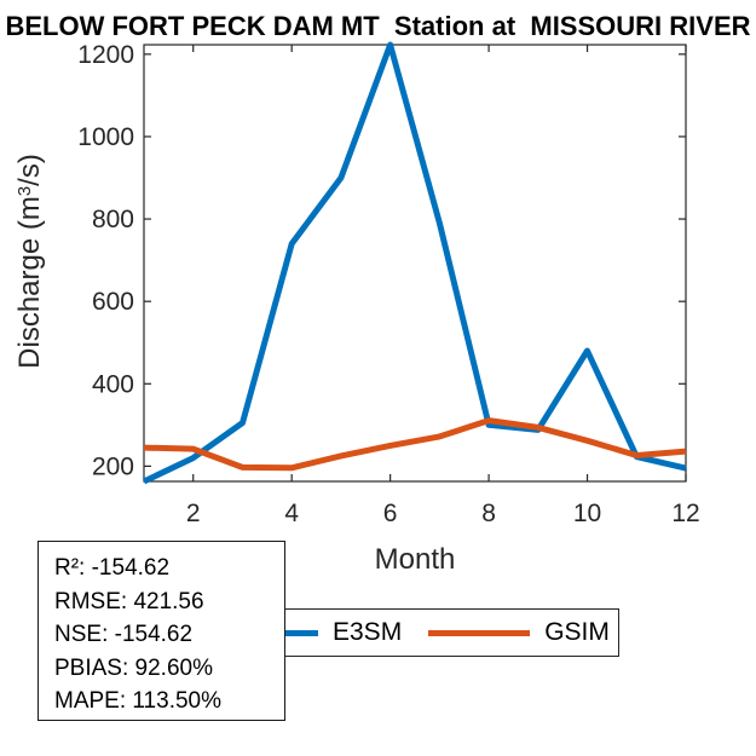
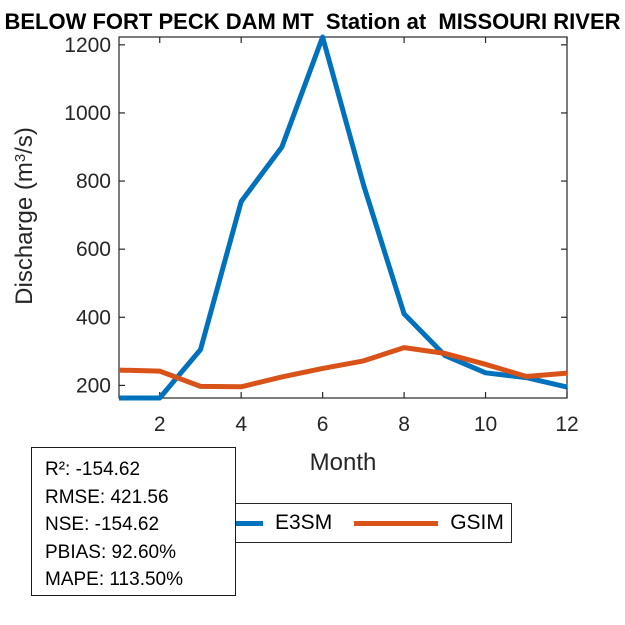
E3SM/2: 220 -> 160
E3SM/8: 300 -> 410
E3SM/10: 480 -> 240
